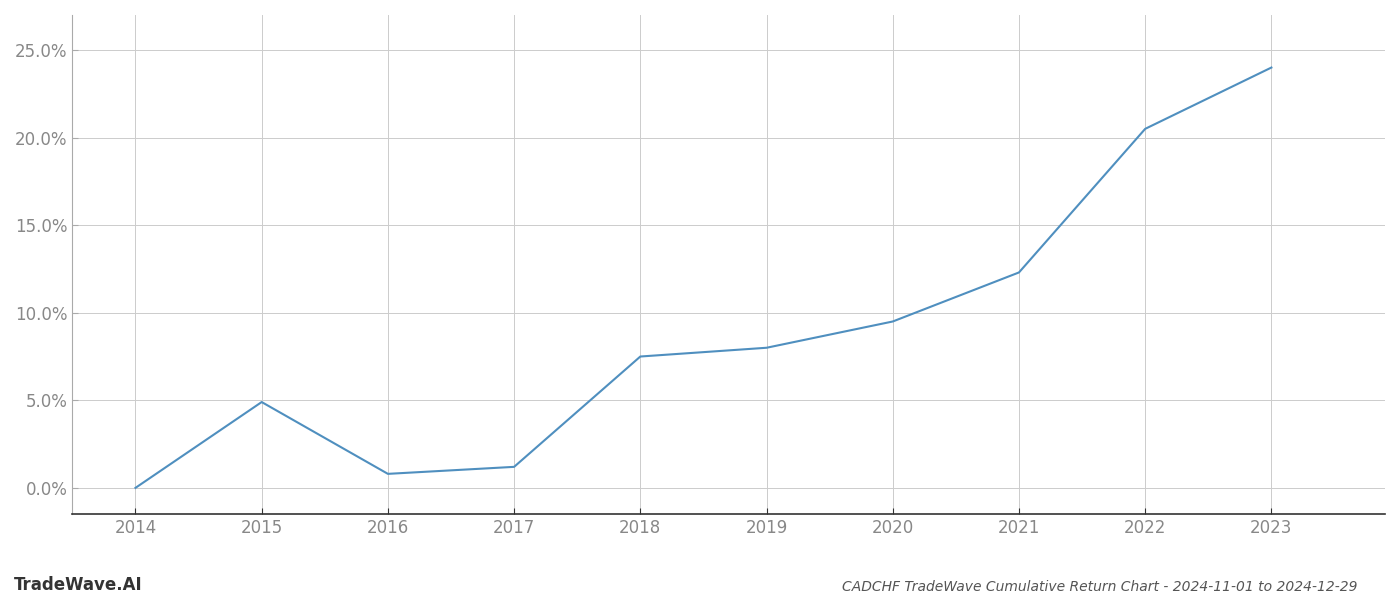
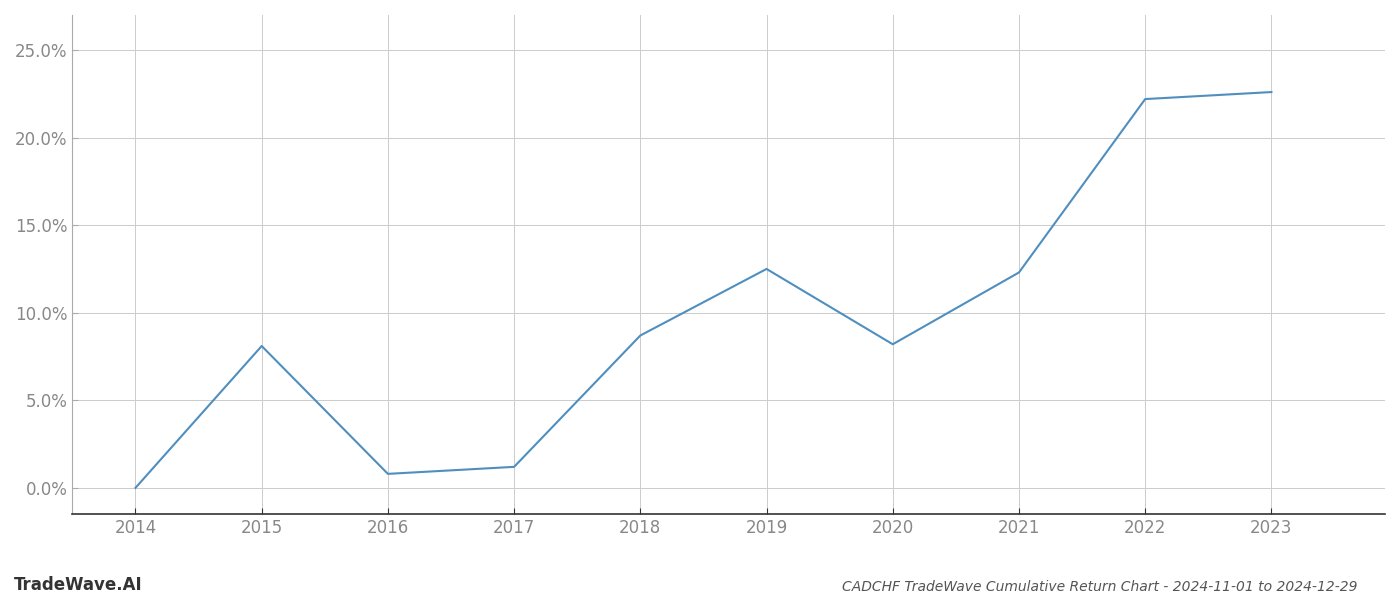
2015: 4.9% -> 8.1%
2018: 7.5% -> 8.7%
2019: 8.0% -> 12.5%
2020: 9.5% -> 8.2%
2022: 20.5% -> 22.2%
2023: 24.0% -> 22.6%
